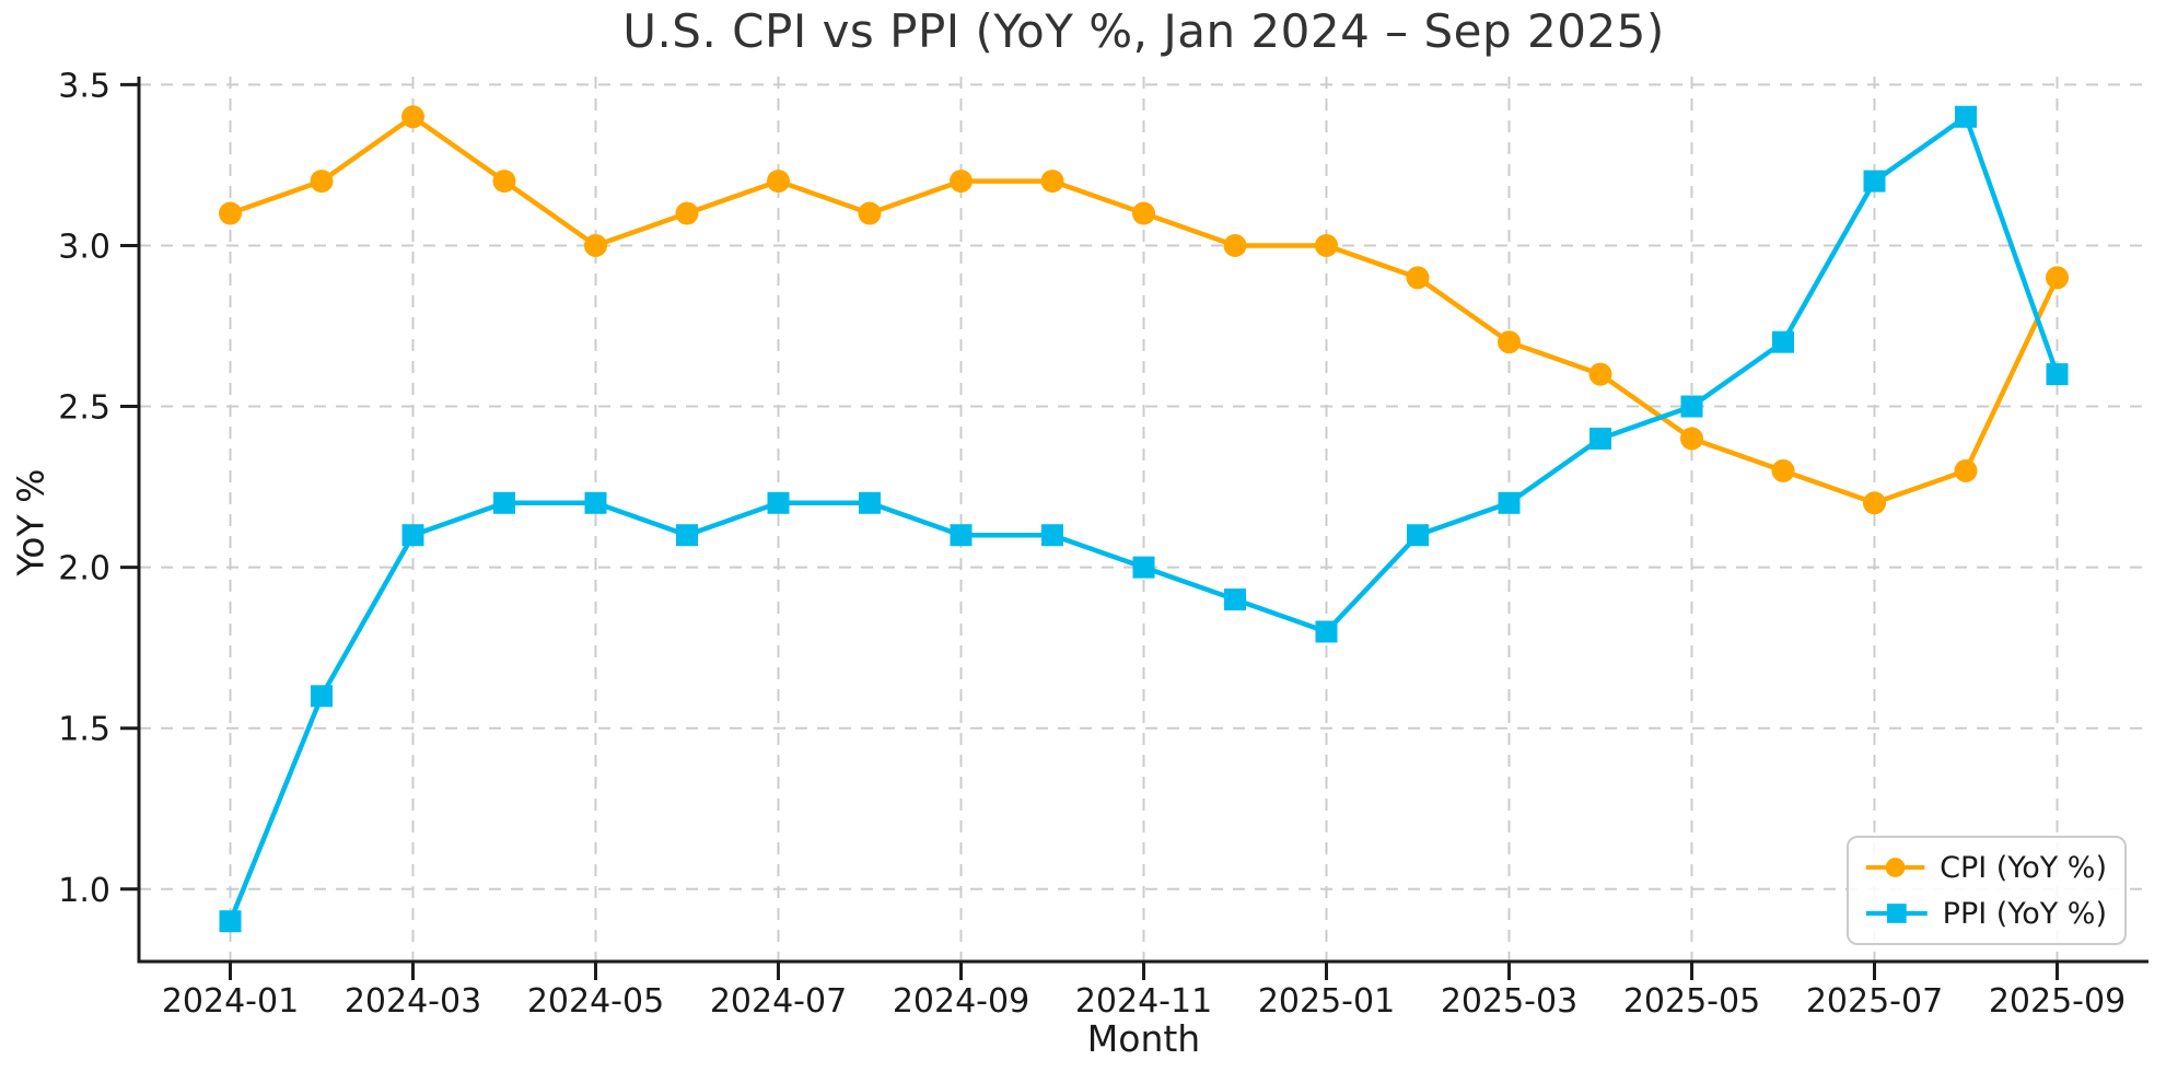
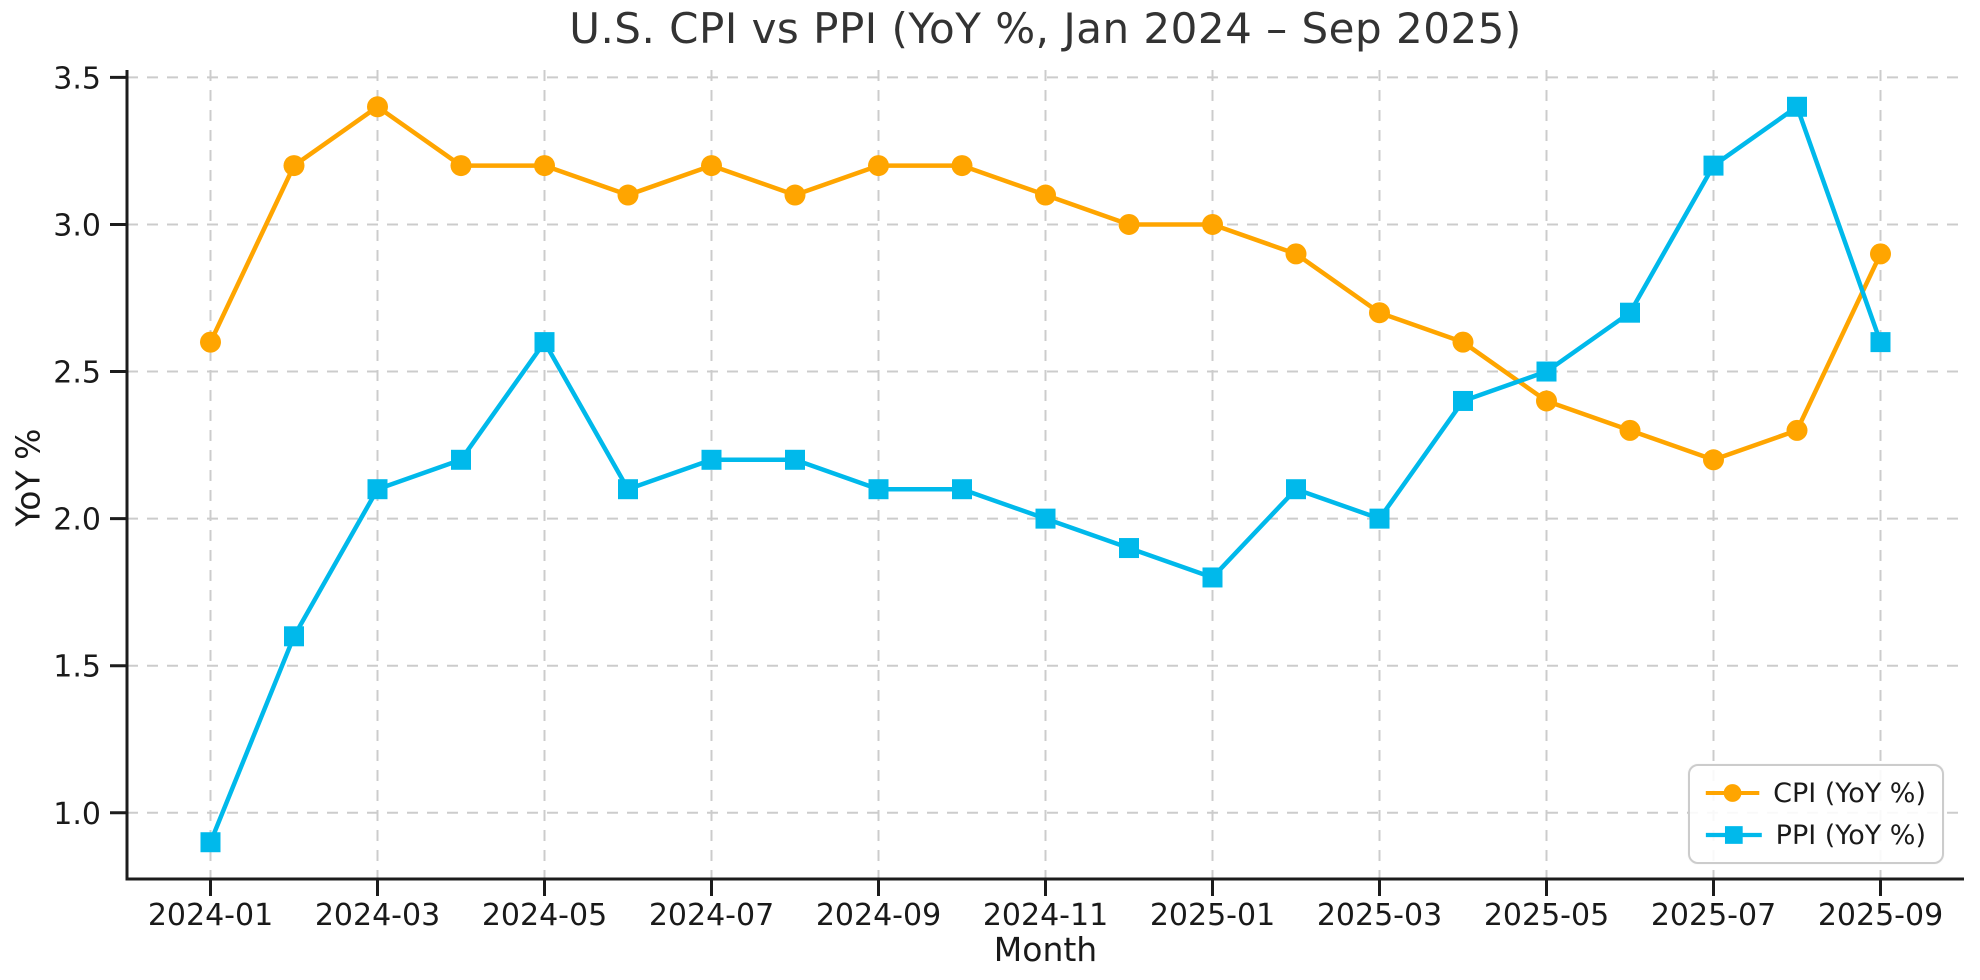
CPI (YoY %)/2024-01: 3.1 -> 2.6
CPI (YoY %)/2024-05: 3.0 -> 3.2
PPI (YoY %)/2024-05: 2.2 -> 2.6
PPI (YoY %)/2025-03: 2.2 -> 2.0
